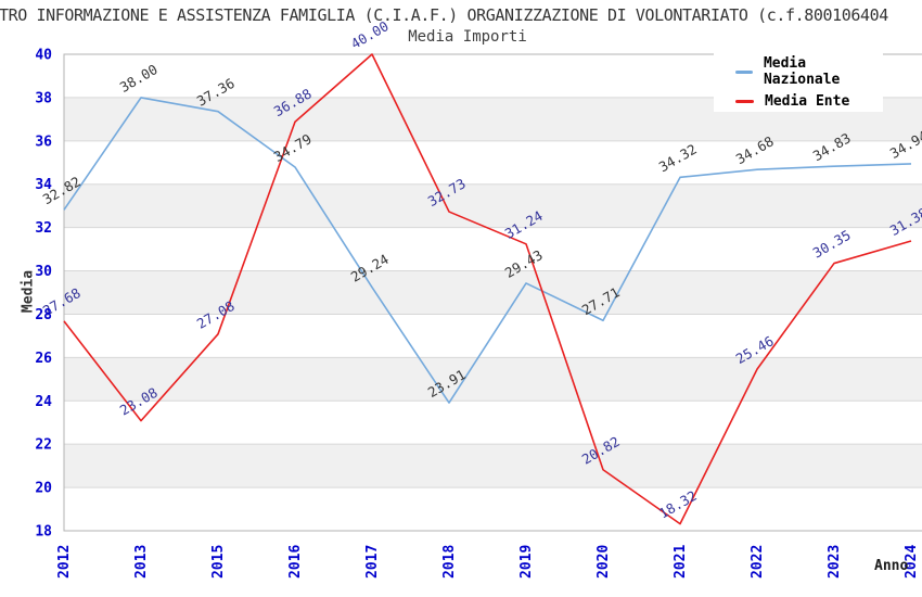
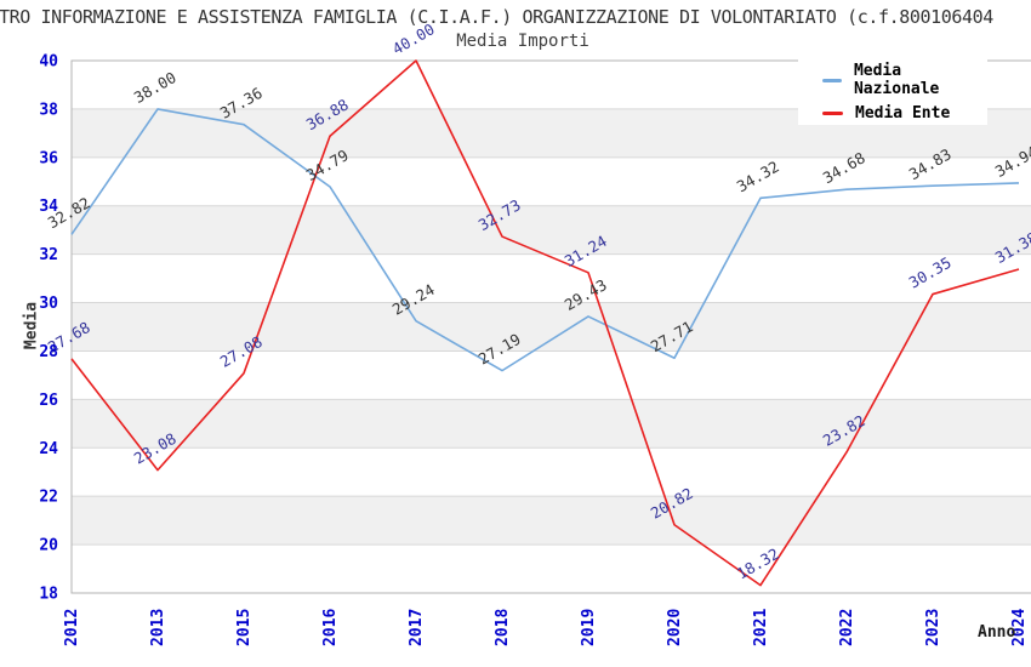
Media Nazionale/2018: 23.91 -> 27.19
Media Ente/2022: 25.46 -> 23.82
